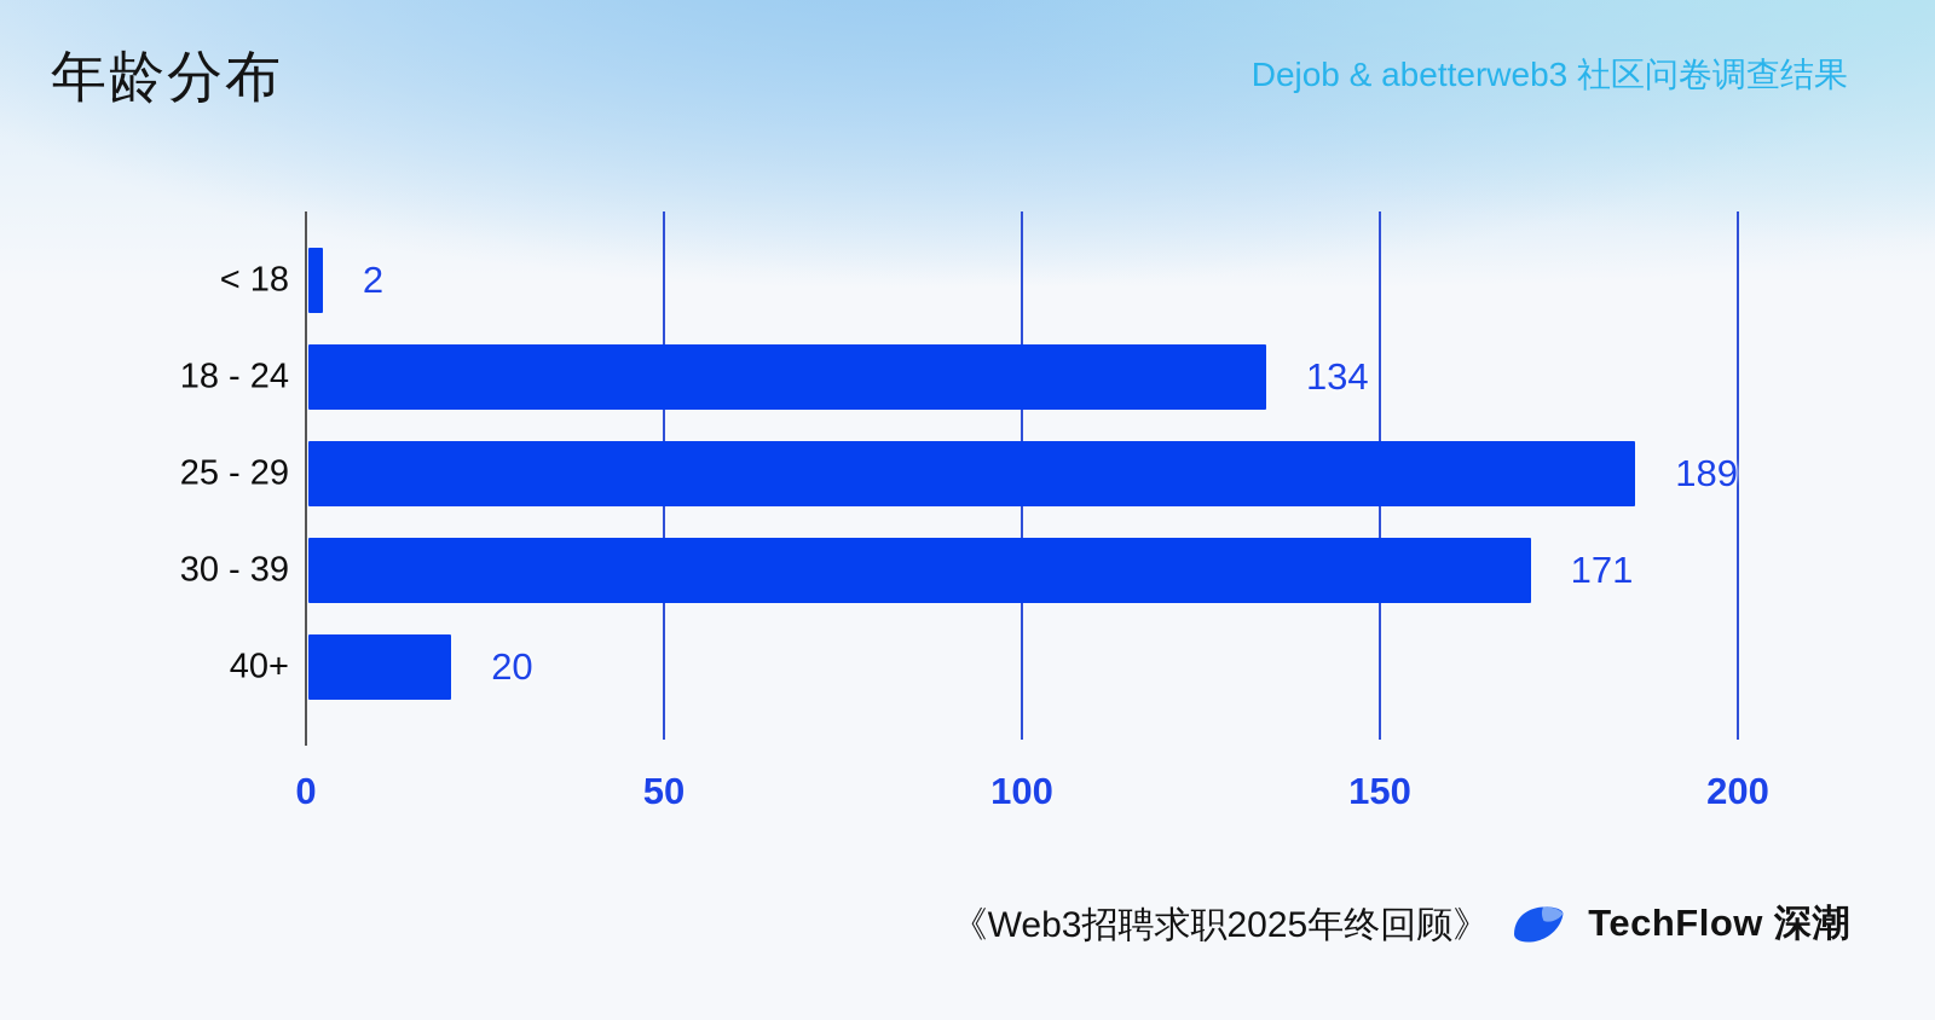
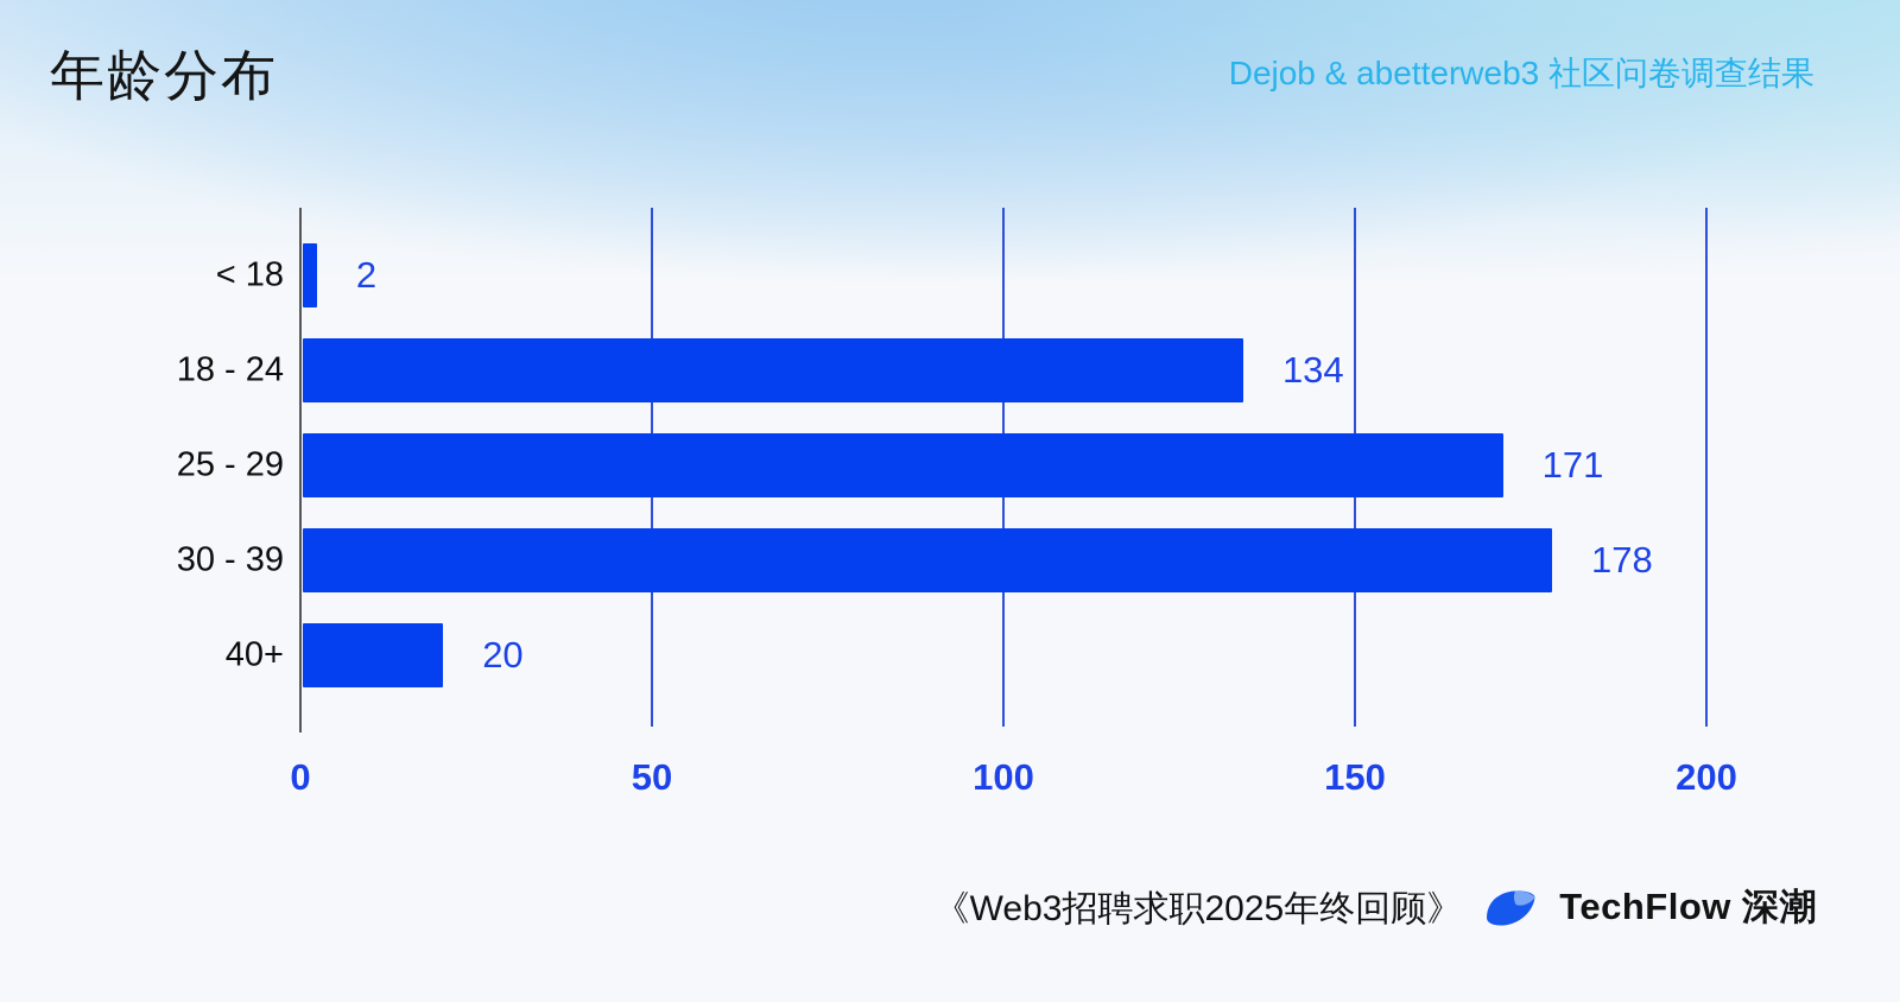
25 - 29: 189 -> 171
30 - 39: 171 -> 178
